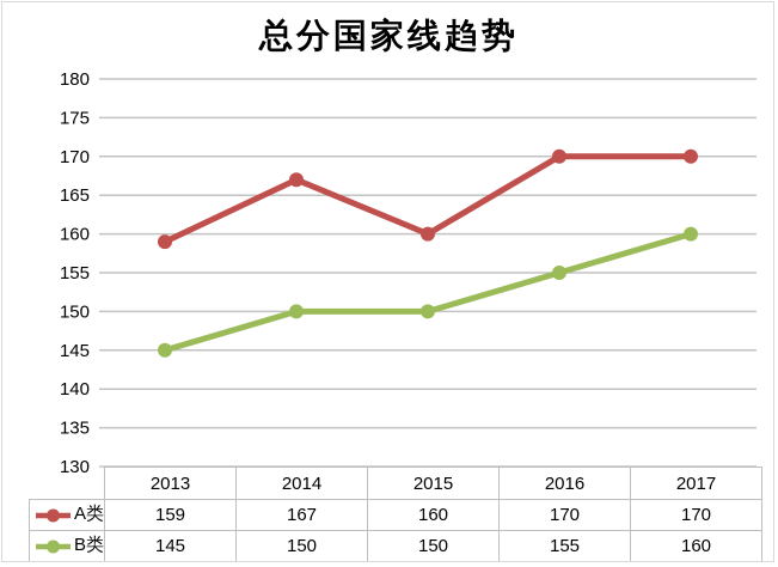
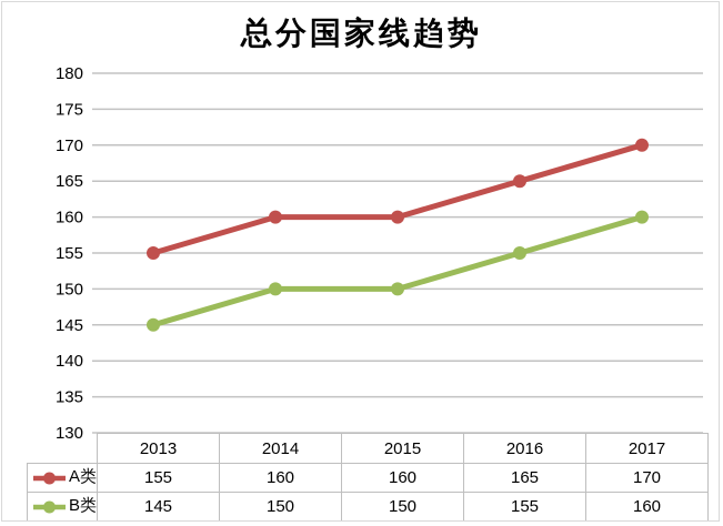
A类/2013: 159 -> 155
A类/2014: 167 -> 160
A类/2016: 170 -> 165
